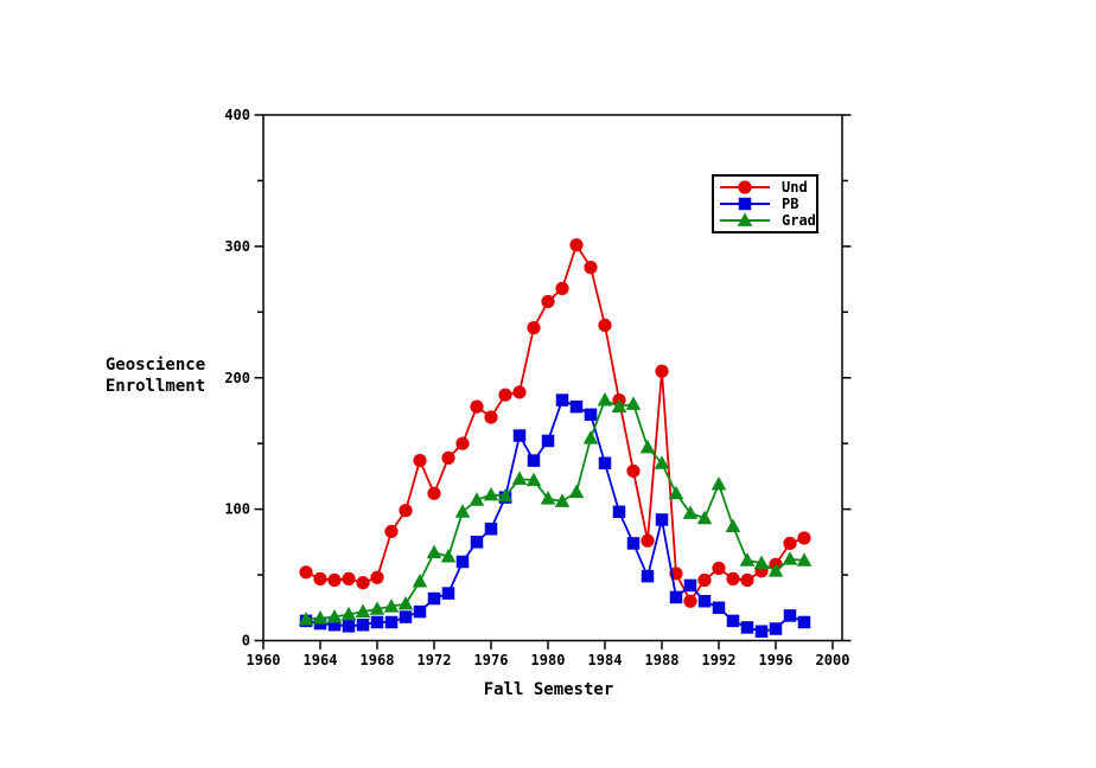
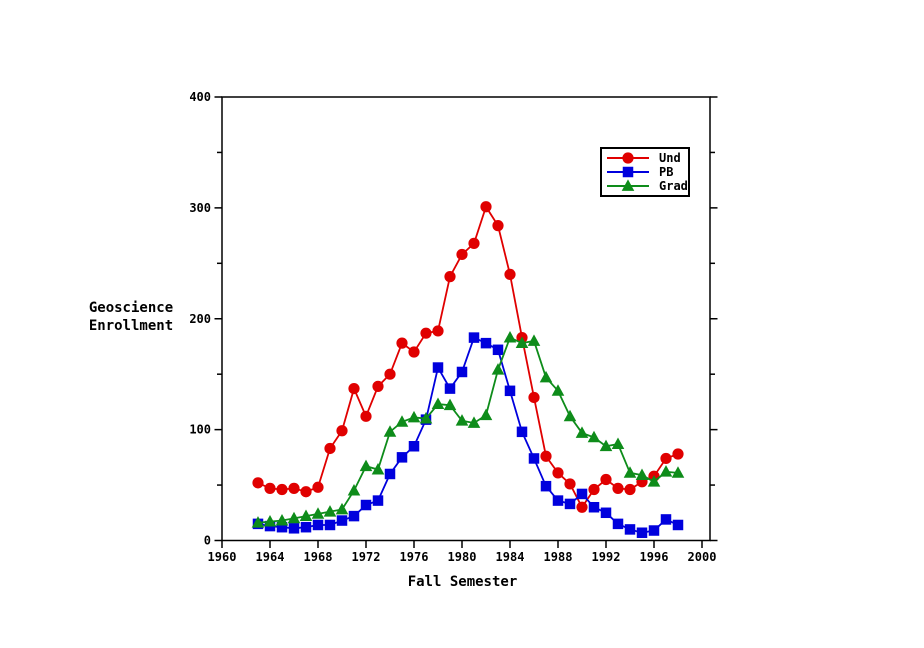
Und/1988: 205 -> 61
PB/1988: 92 -> 36
Grad/1992: 119 -> 85
